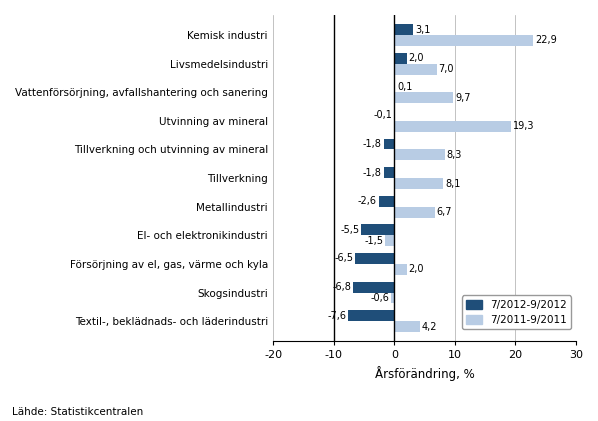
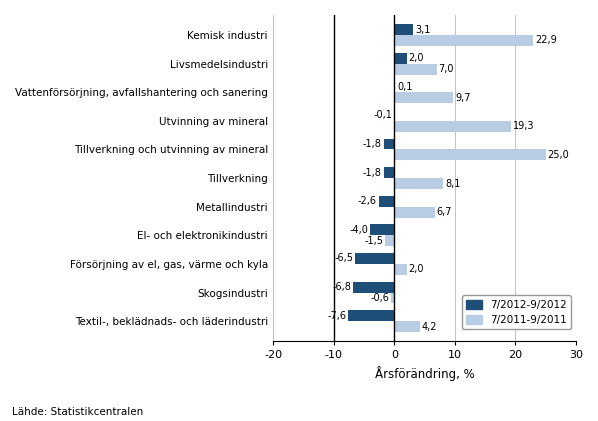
7/2011-9/2011/Tillverkning och utvinning av mineral: 8,3 -> 25,0
7/2012-9/2012/El- och elektronikindustri: -5,5 -> -4,0
